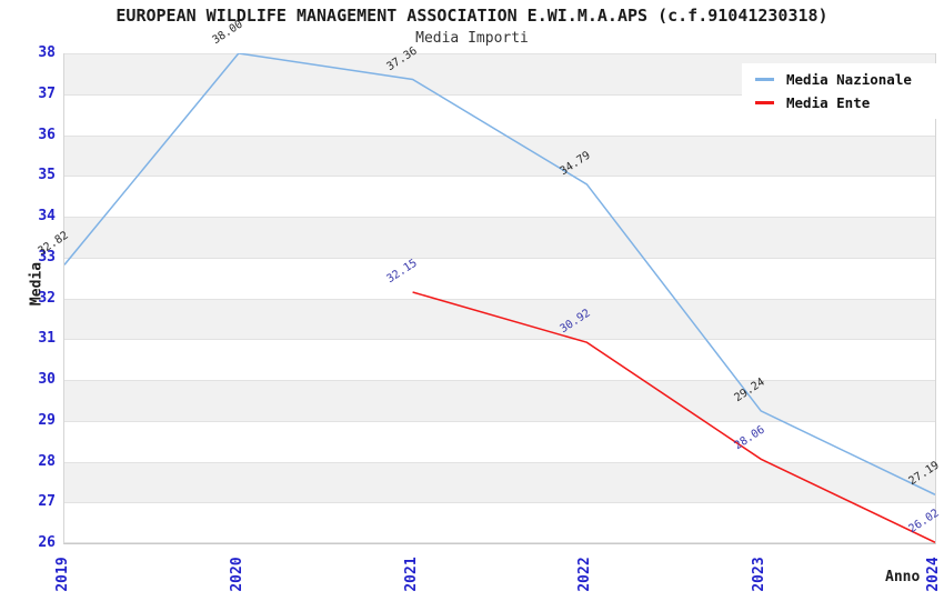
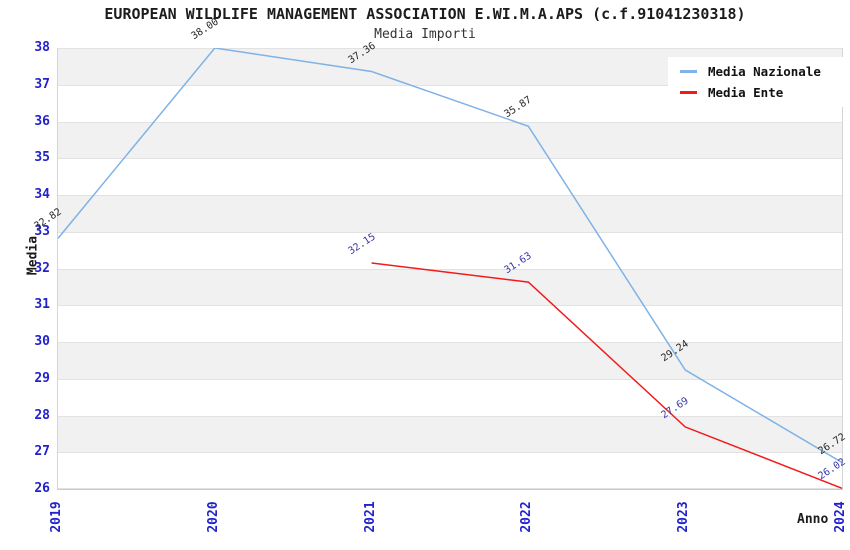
Media Nazionale/2022: 34.79 -> 35.87
Media Ente/2022: 30.92 -> 31.63
Media Ente/2023: 28.06 -> 27.69
Media Nazionale/2024: 27.19 -> 26.72
